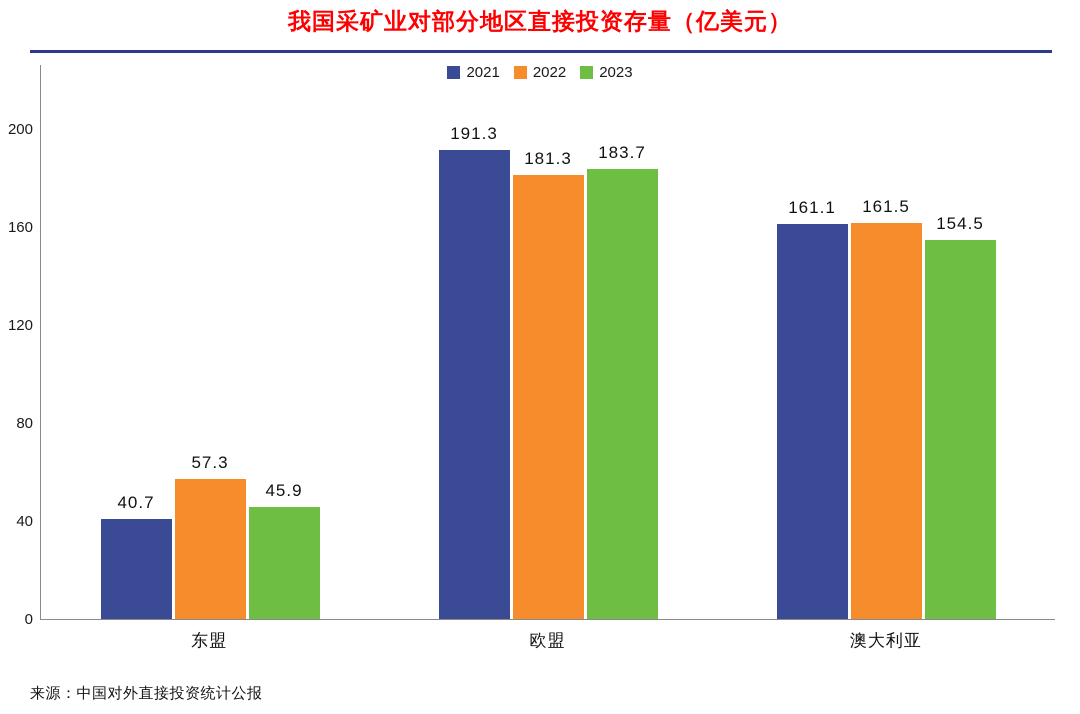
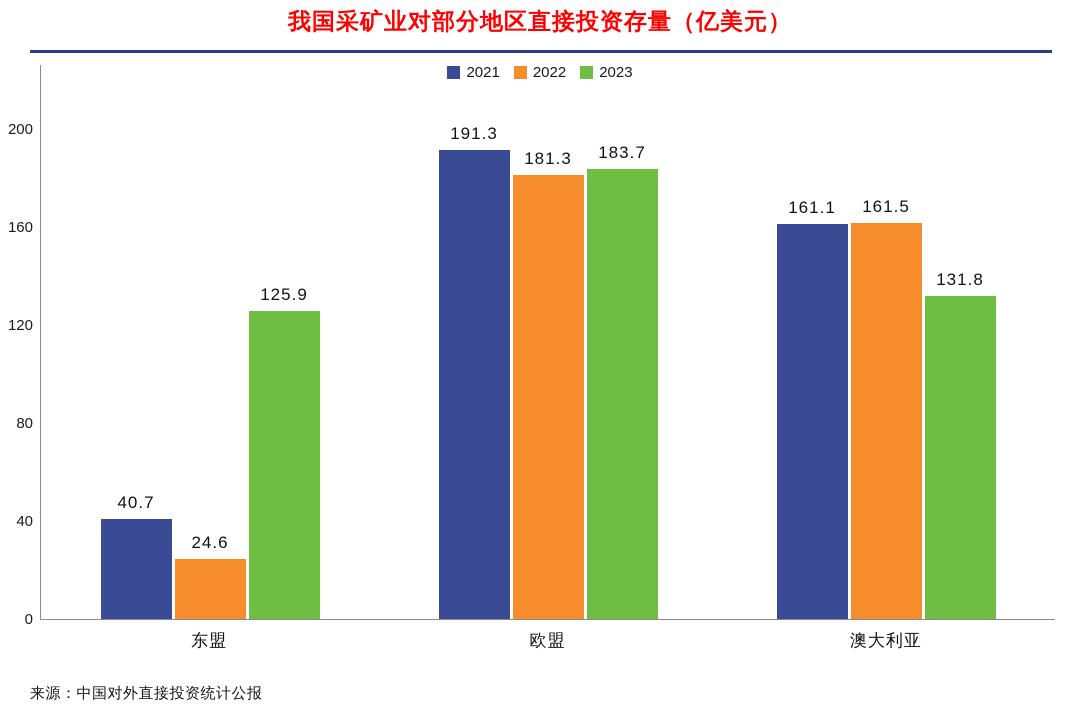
2022/东盟: 57.3 -> 24.6
2023/东盟: 45.9 -> 125.9
2023/澳大利亚: 154.5 -> 131.8
